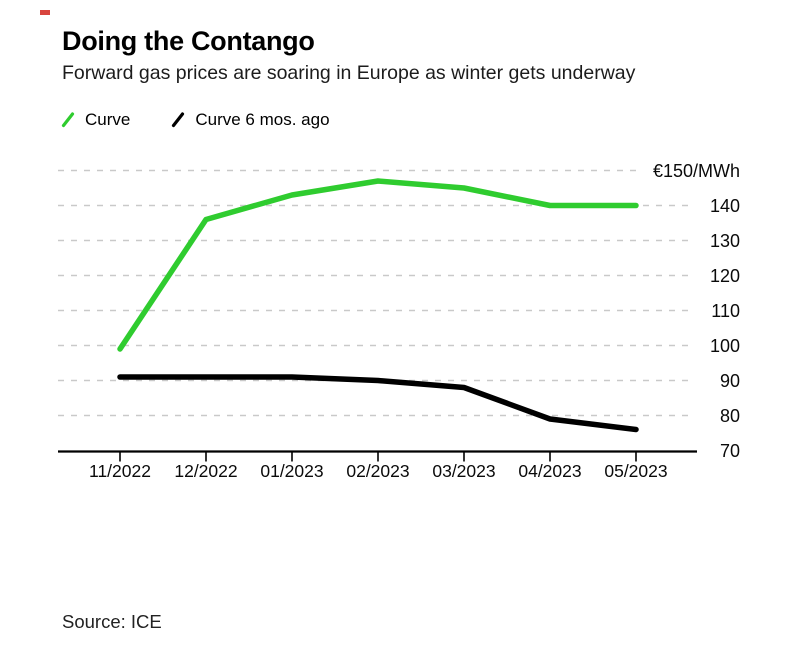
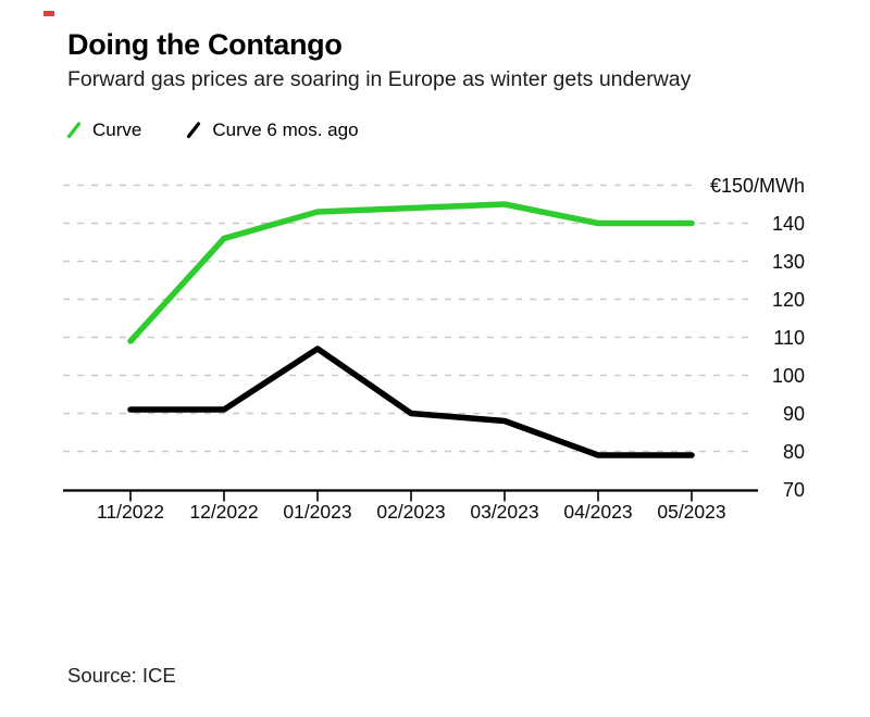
Curve/11/2022: 99 -> 109
Curve 6 mos. ago/01/2023: 91 -> 107
Curve/02/2023: 147 -> 144
Curve 6 mos. ago/05/2023: 76 -> 79
